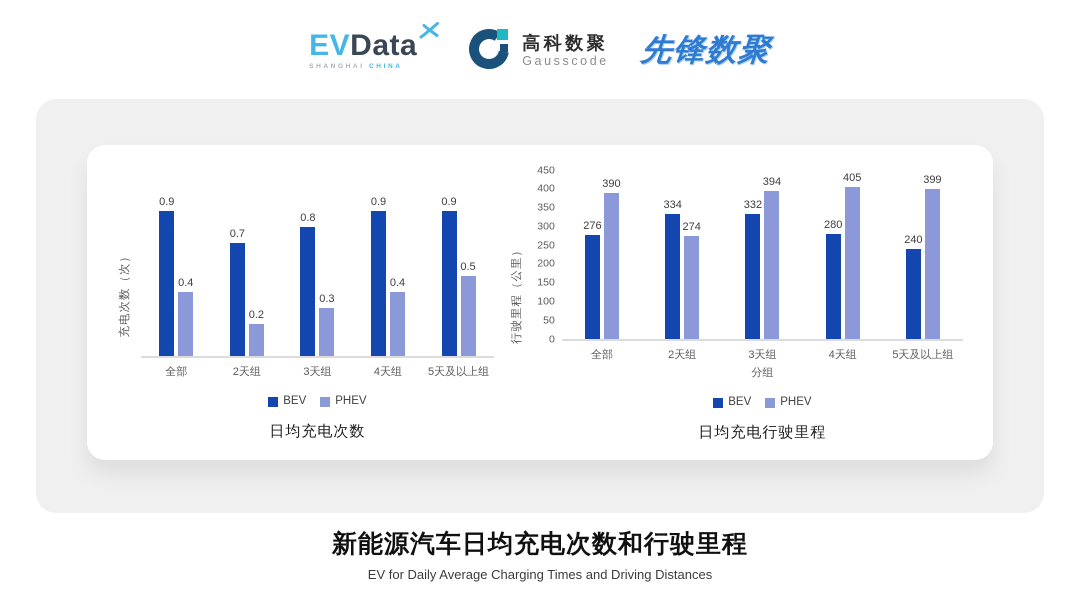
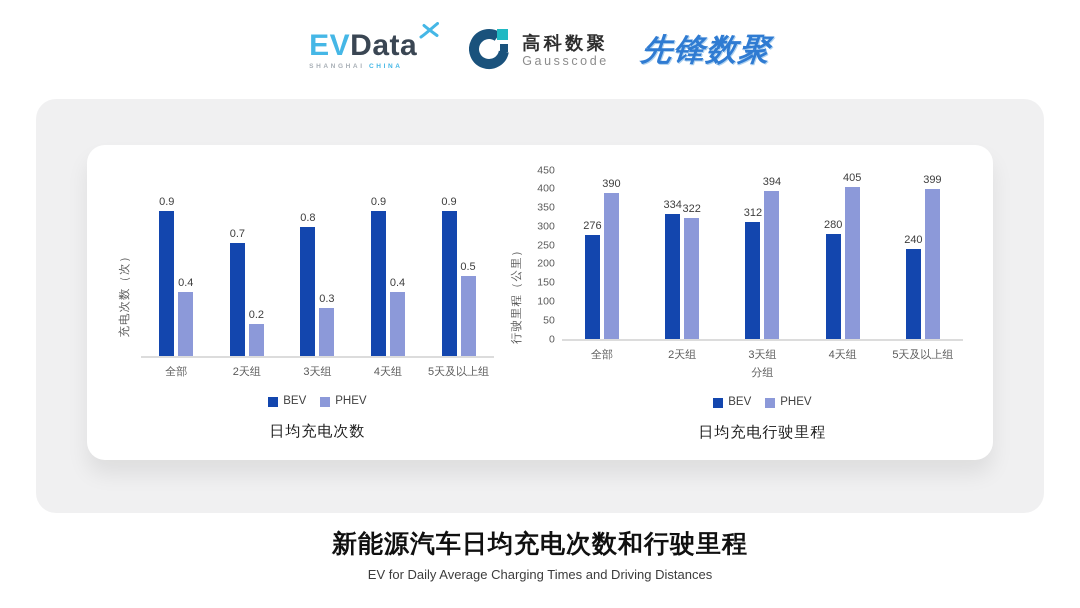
日均充电行驶里程/PHEV/2天组: 274 -> 322
日均充电行驶里程/BEV/3天组: 332 -> 312
